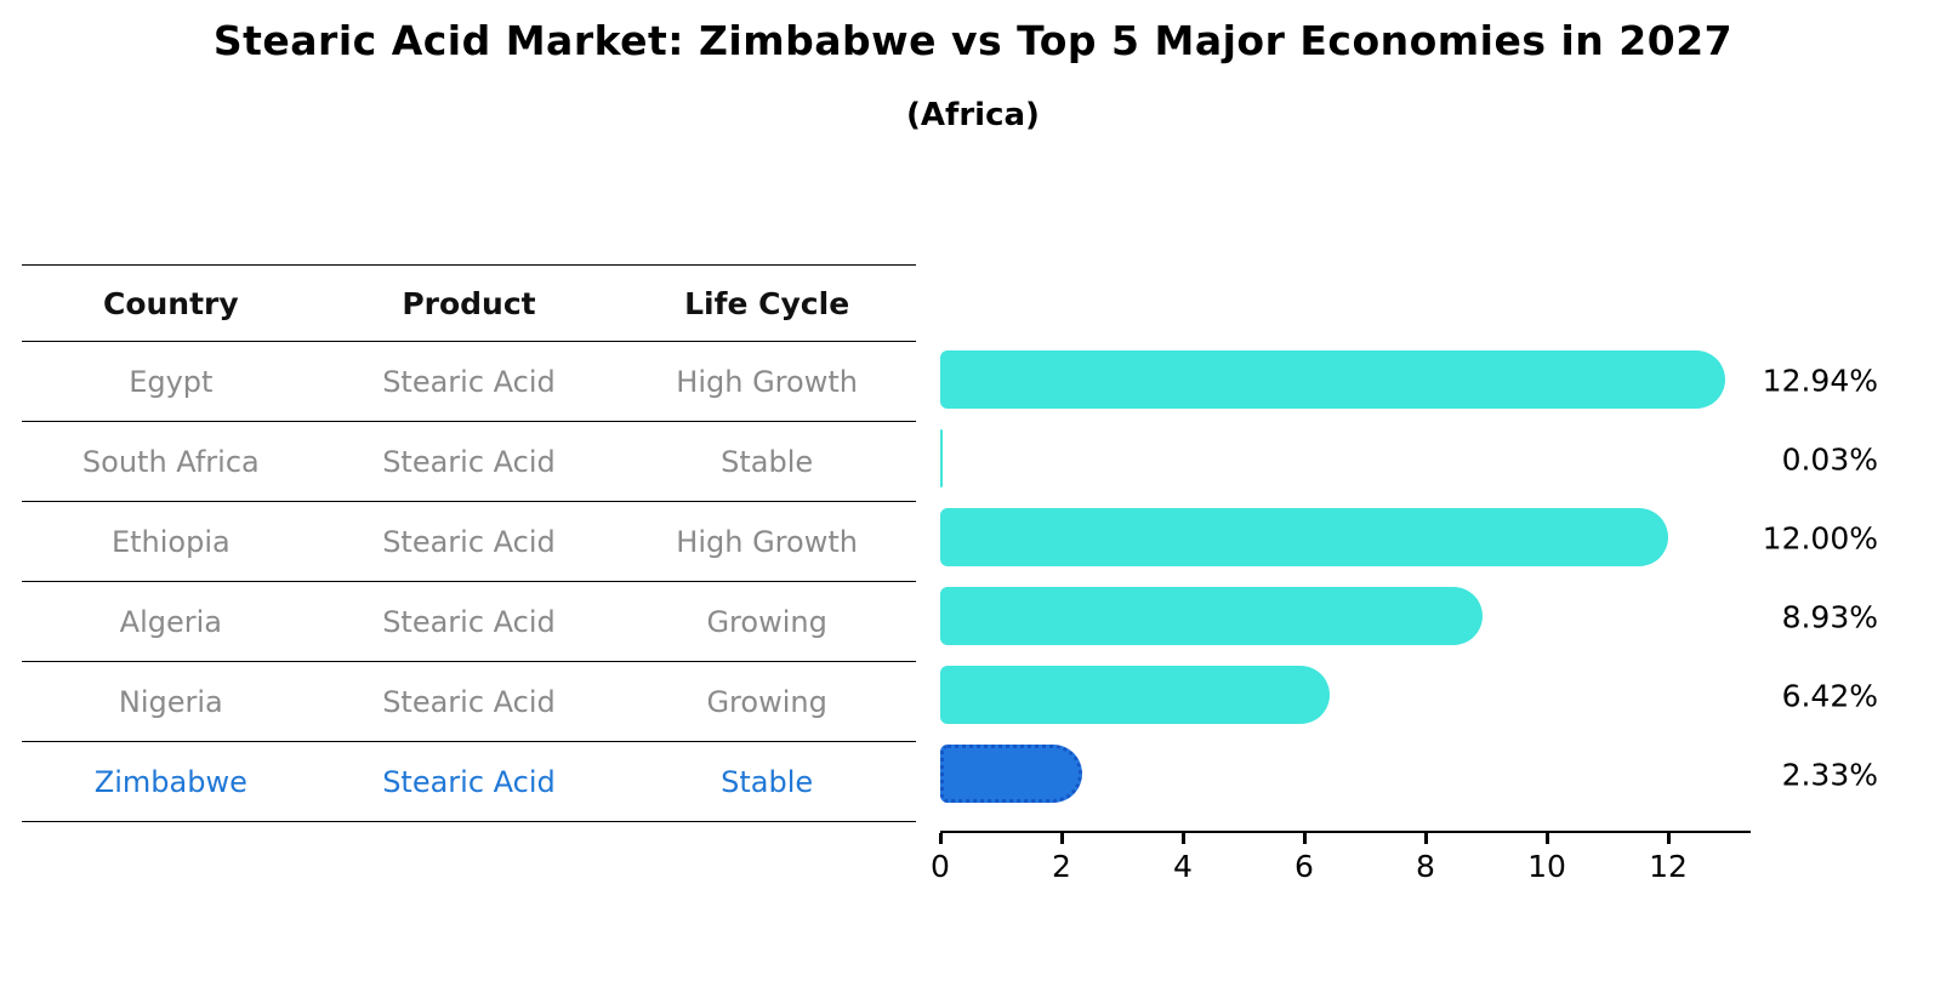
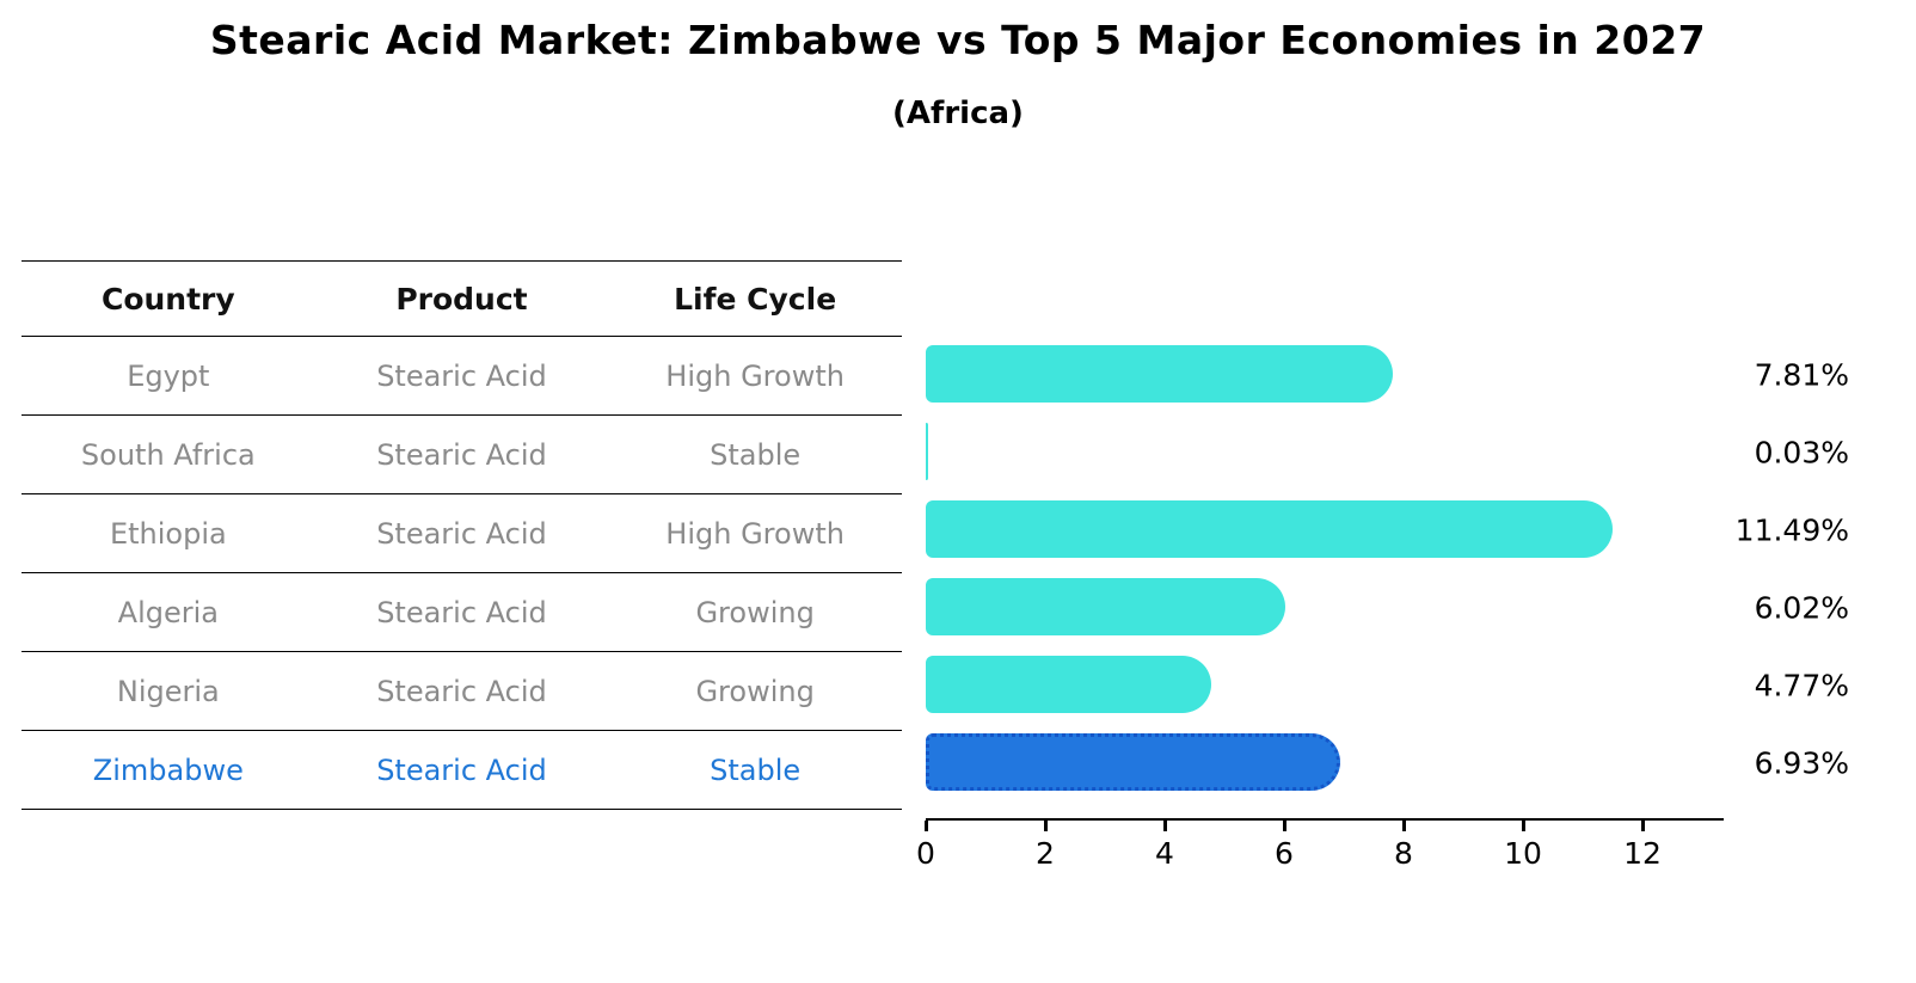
Egypt: 12.94% -> 7.81%
Ethiopia: 12.00% -> 11.49%
Algeria: 8.93% -> 6.02%
Nigeria: 6.42% -> 4.77%
Zimbabwe: 2.33% -> 6.93%
